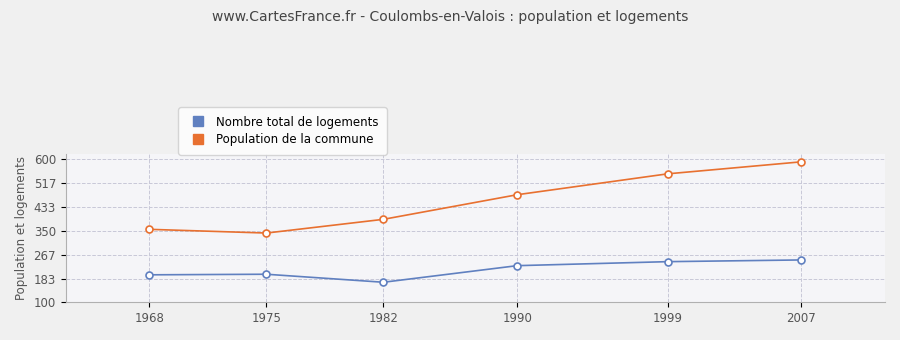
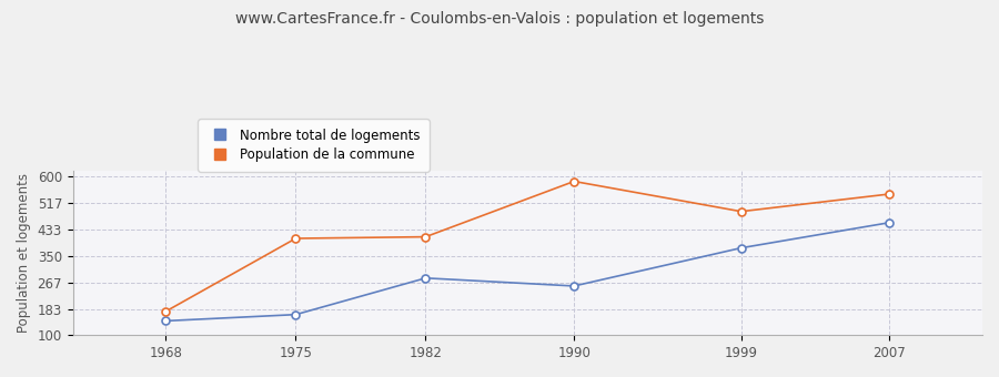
Nombre total de logements/1968: 196 -> 145
Population de la commune/1968: 355 -> 175
Nombre total de logements/1975: 198 -> 165
Population de la commune/1975: 342 -> 405
Nombre total de logements/1982: 170 -> 280
Population de la commune/1982: 390 -> 410
Nombre total de logements/1990: 228 -> 255
Population de la commune/1990: 476 -> 585
Nombre total de logements/1999: 242 -> 375
Population de la commune/1999: 549 -> 490
Nombre total de logements/2007: 248 -> 455
Population de la commune/2007: 591 -> 545
